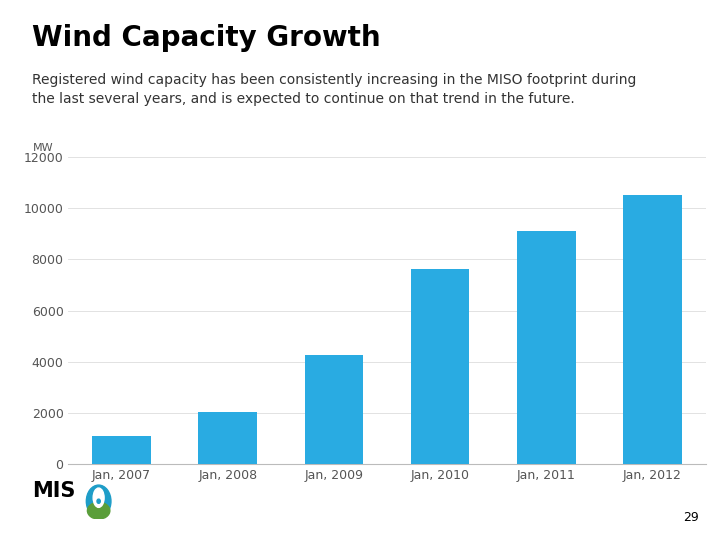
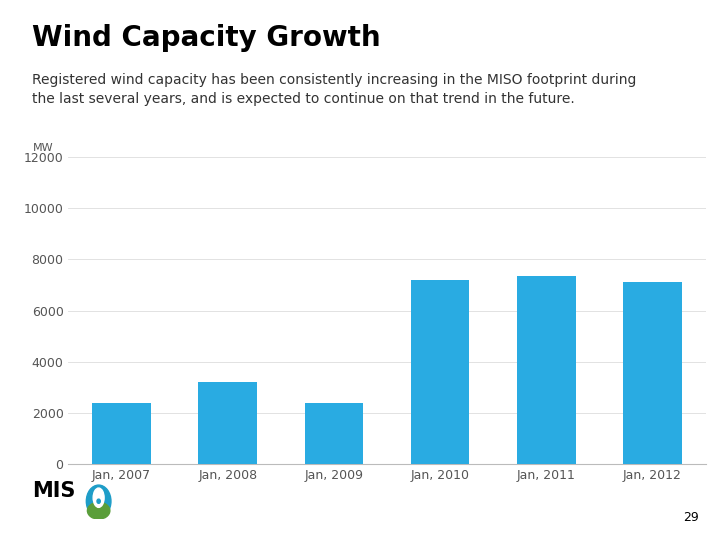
Jan, 2007: 1100 -> 2400
Jan, 2008: 2050 -> 3200
Jan, 2009: 4250 -> 2400
Jan, 2010: 7600 -> 7200
Jan, 2011: 9100 -> 7350
Jan, 2012: 10500 -> 7100
